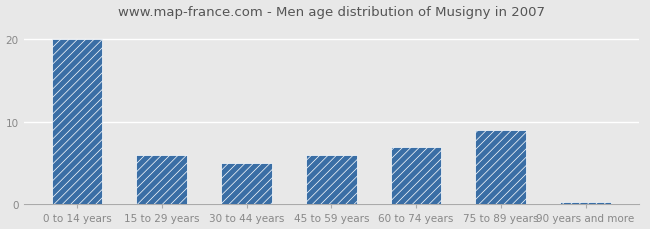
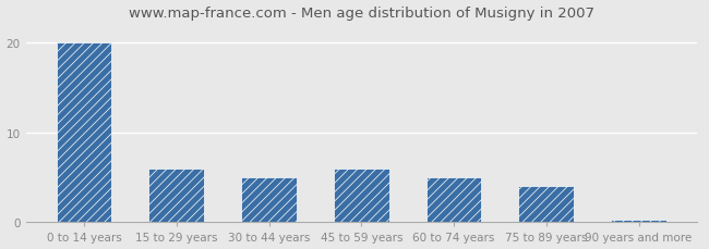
60 to 74 years: 7.0 -> 5.0
75 to 89 years: 9.0 -> 4.0
